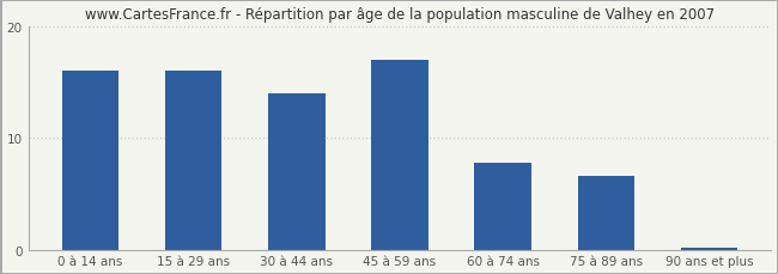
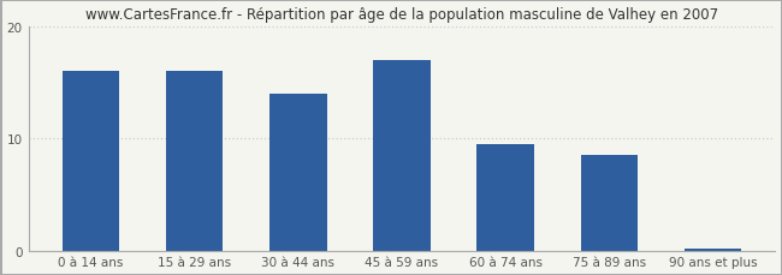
60 à 74 ans: 7.8 -> 9.5
75 à 89 ans: 6.6 -> 8.5
